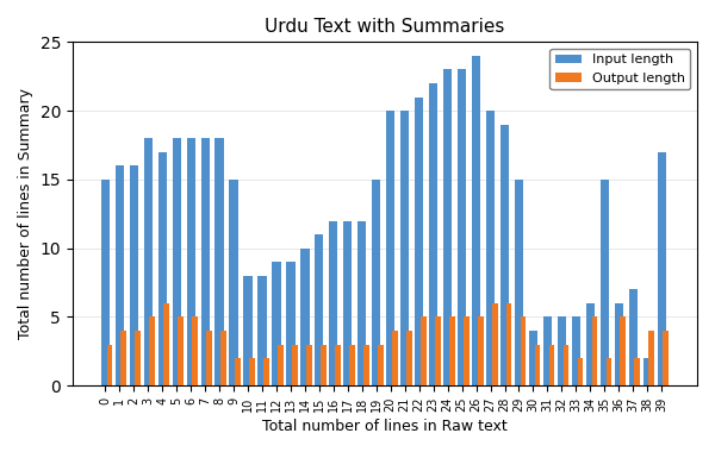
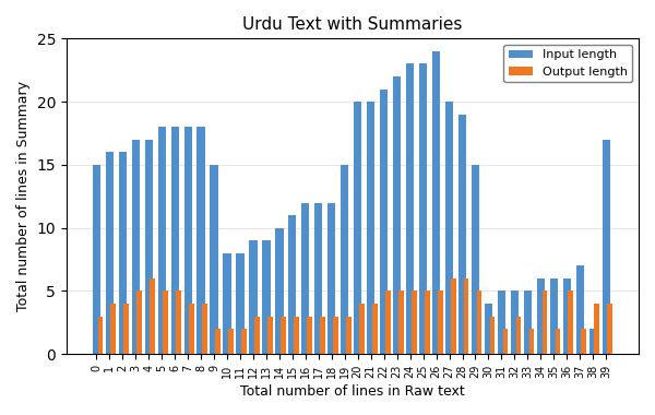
Input length/3: 18 -> 17
Output length/31: 3 -> 2
Input length/35: 15 -> 6
